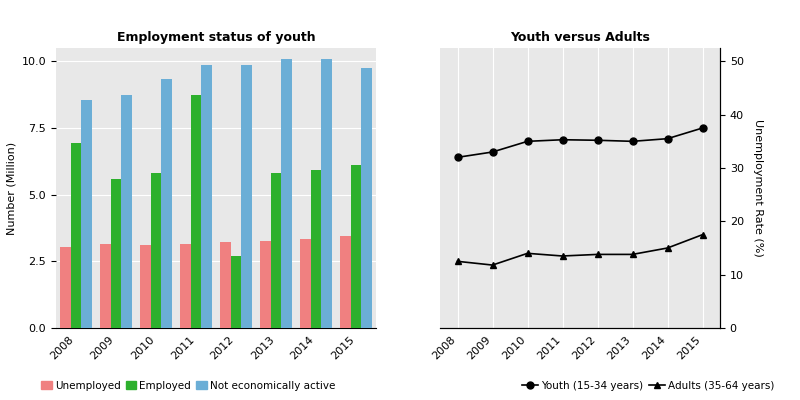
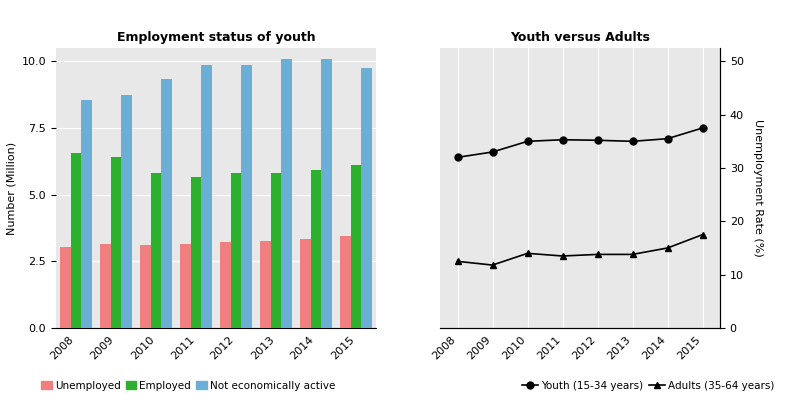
Employment status of youth/Employed/2008: 6.95 -> 6.55
Employment status of youth/Employed/2009: 5.60 -> 6.40
Employment status of youth/Employed/2011: 8.75 -> 5.65
Employment status of youth/Employed/2012: 2.70 -> 5.80
